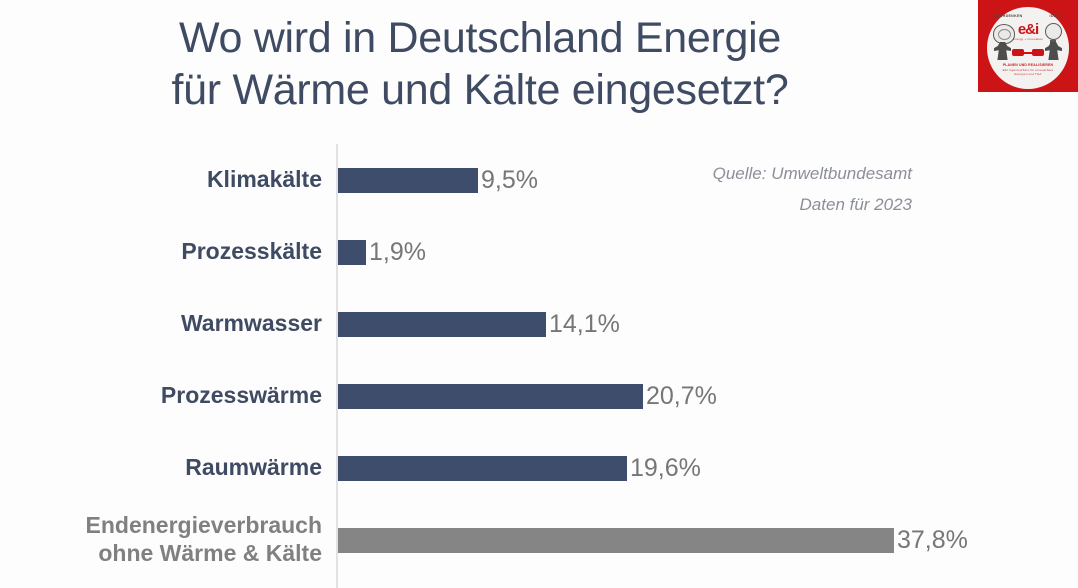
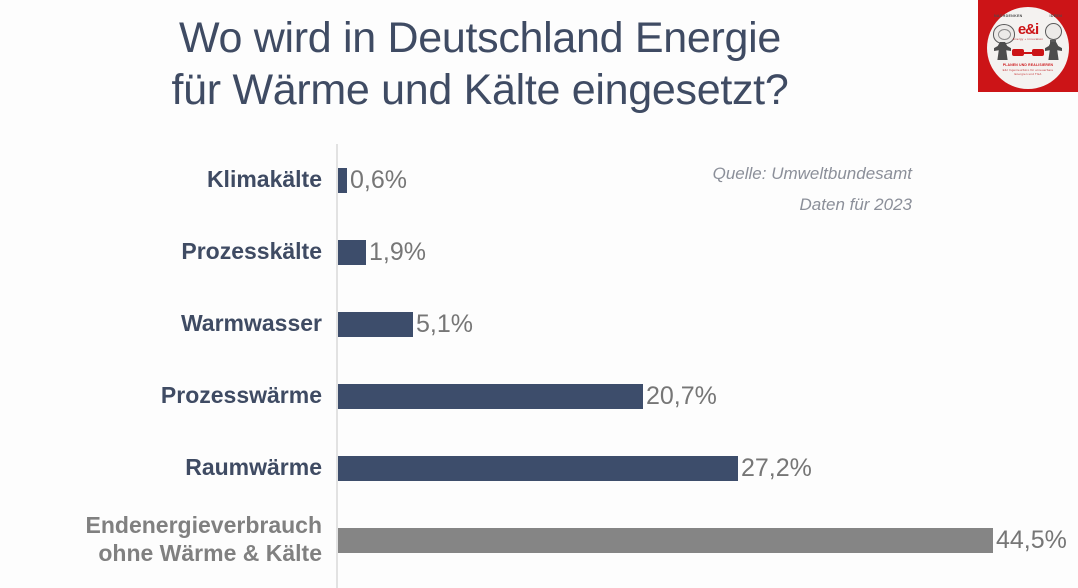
Klimakälte: 9,5% -> 0,6%
Warmwasser: 14,1% -> 5,1%
Raumwärme: 19,6% -> 27,2%
Endenergieverbrauch ohne Wärme & Kälte: 37,8% -> 44,5%
